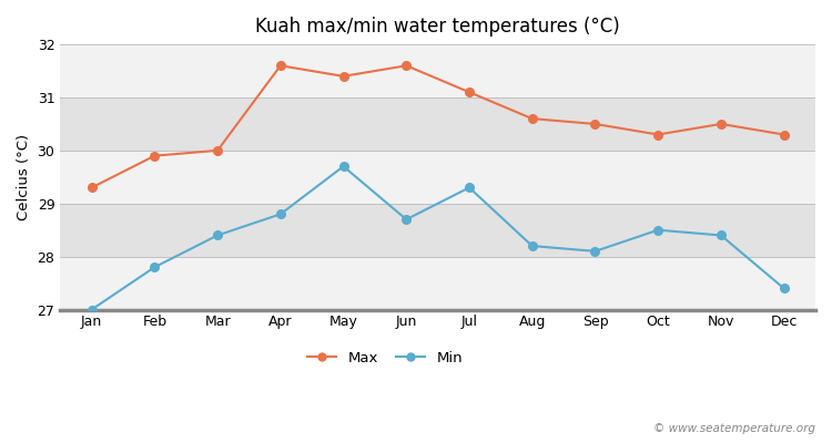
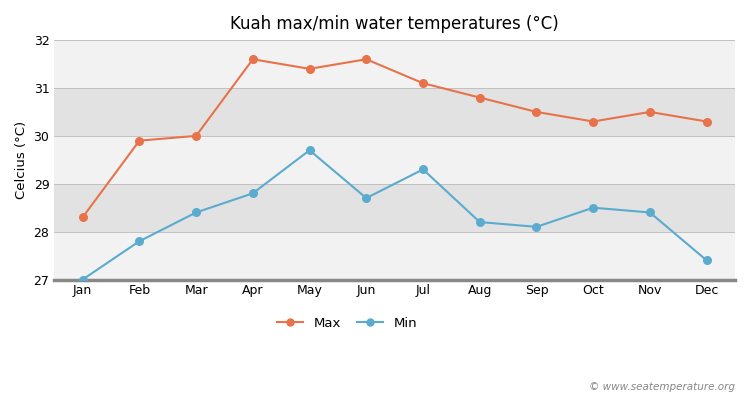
Max/Jan: 29.3 -> 28.3
Max/Aug: 30.6 -> 30.8
